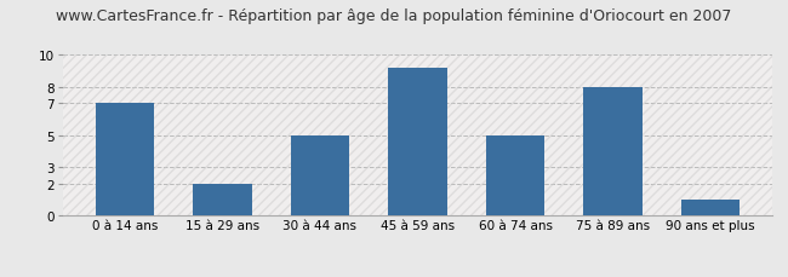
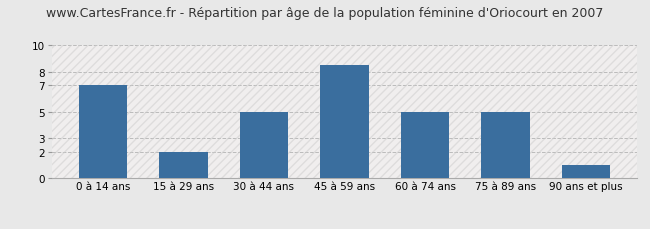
45 à 59 ans: 9.2 -> 8.5
75 à 89 ans: 8.0 -> 5.0
